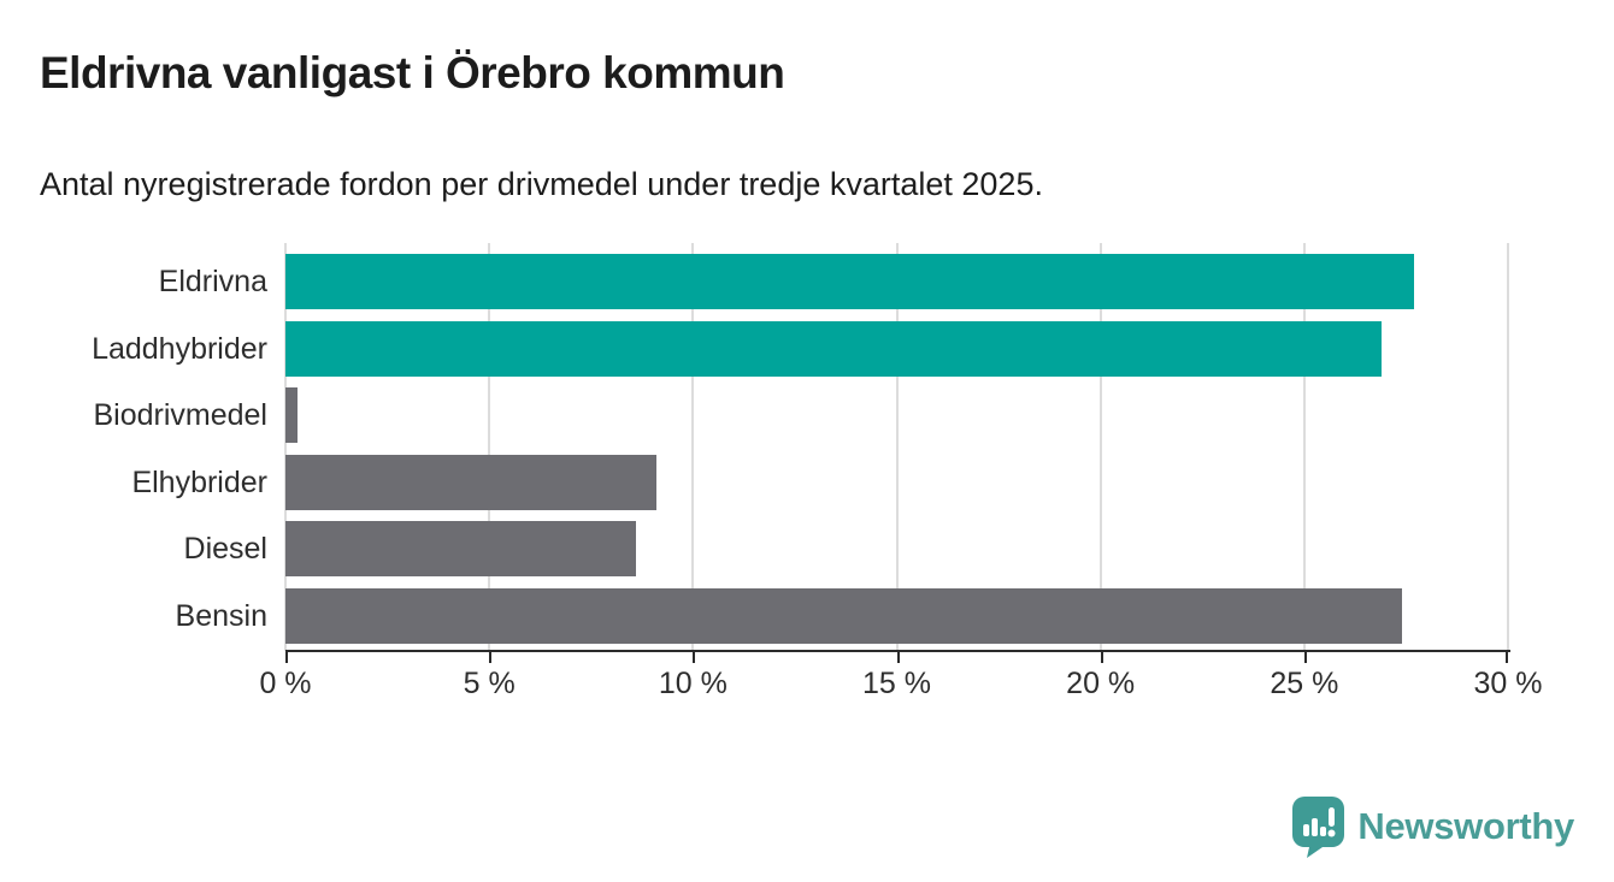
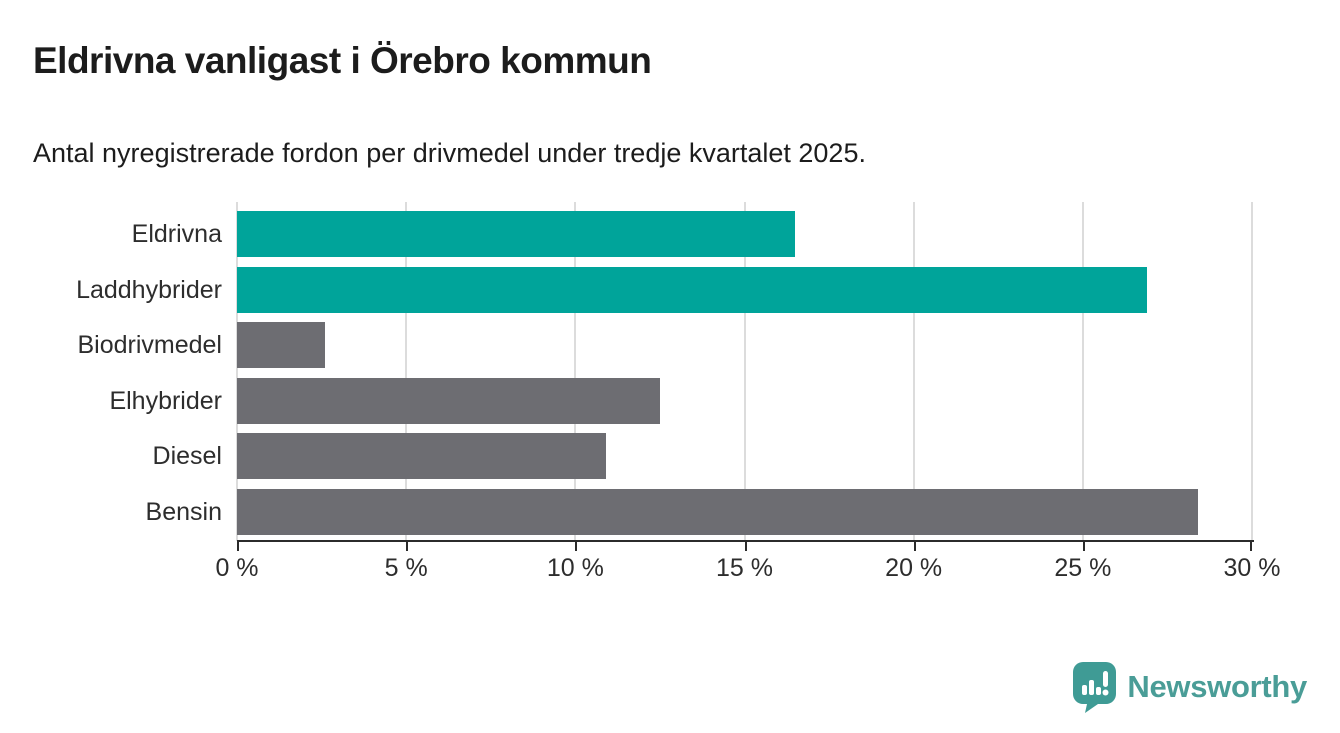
Eldrivna: 27.7% -> 16.5%
Biodrivmedel: 0.3% -> 2.6%
Elhybrider: 9.1% -> 12.5%
Diesel: 8.6% -> 10.9%
Bensin: 27.4% -> 28.4%
